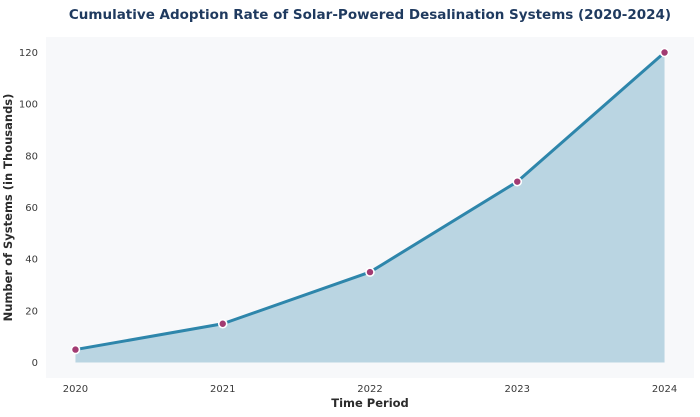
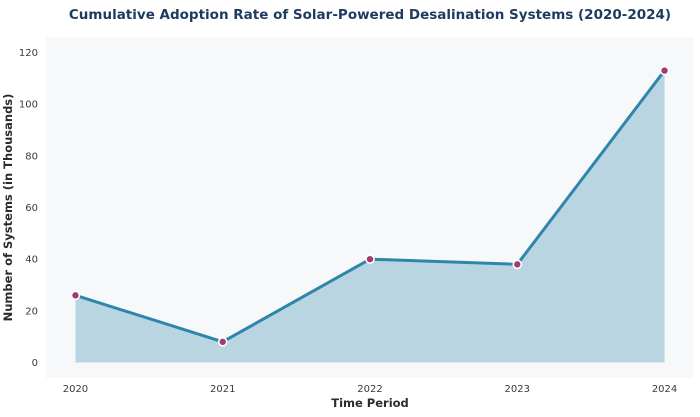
2020: 5 -> 26
2021: 15 -> 8
2022: 35 -> 40
2023: 70 -> 38
2024: 120 -> 113
